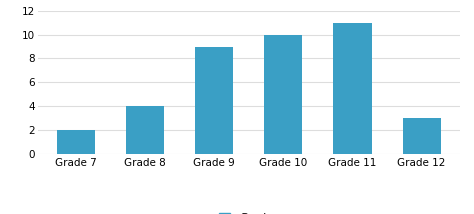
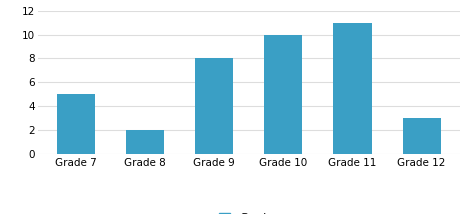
Grade 7: 2 -> 5
Grade 8: 4 -> 2
Grade 9: 9 -> 8
